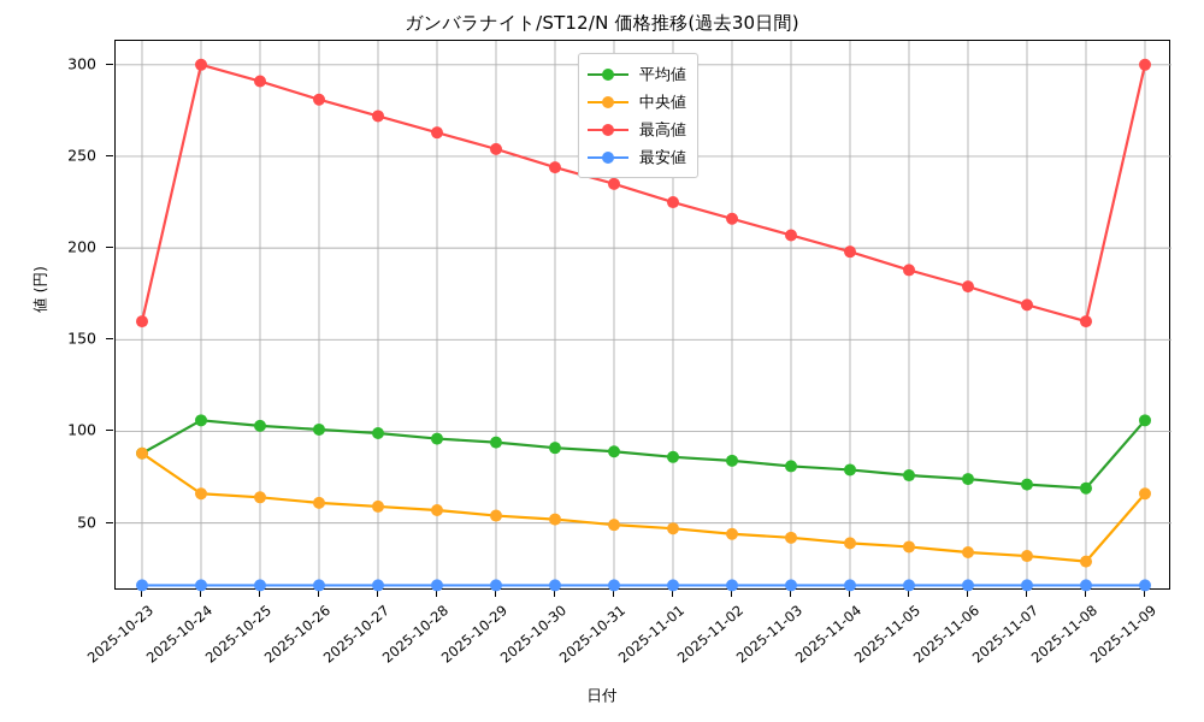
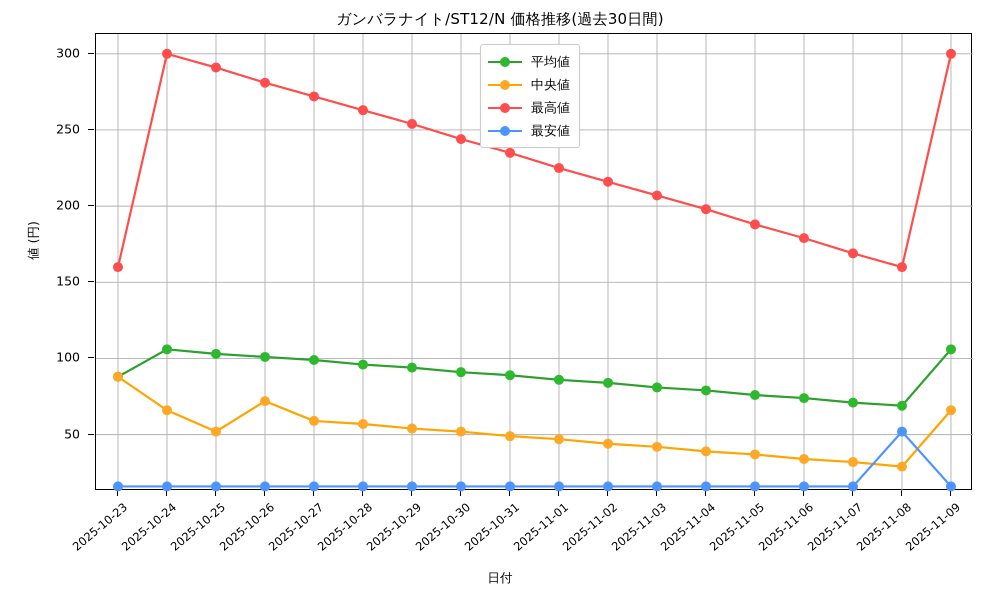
中央値/2025-10-25: 64 -> 52
中央値/2025-10-26: 61 -> 72
最安値/2025-11-08: 16 -> 52
